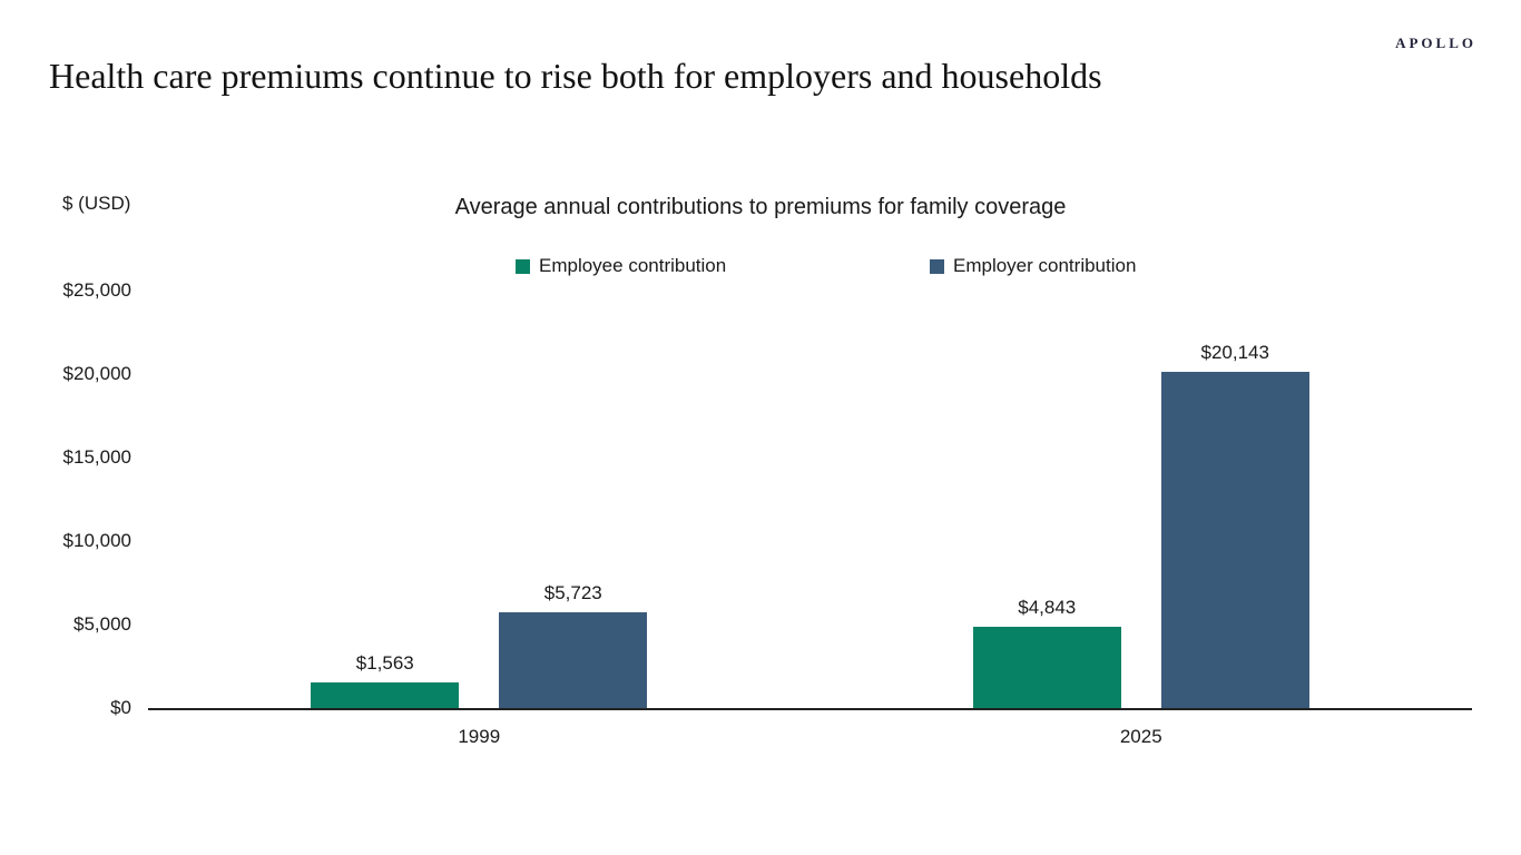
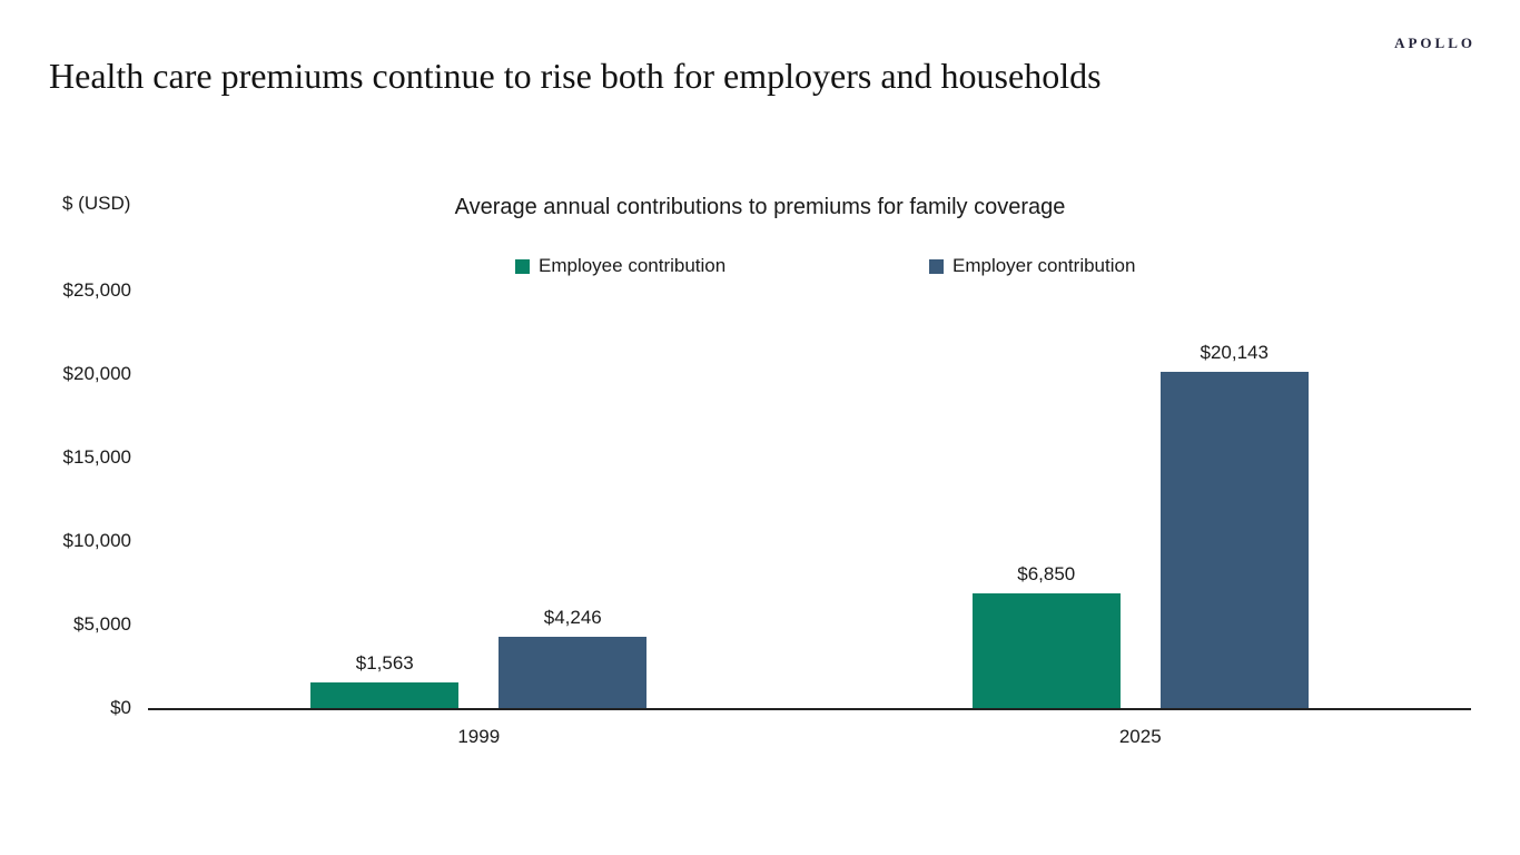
Employer contribution/1999: $5,723 -> $4,246
Employee contribution/2025: $4,843 -> $6,850
